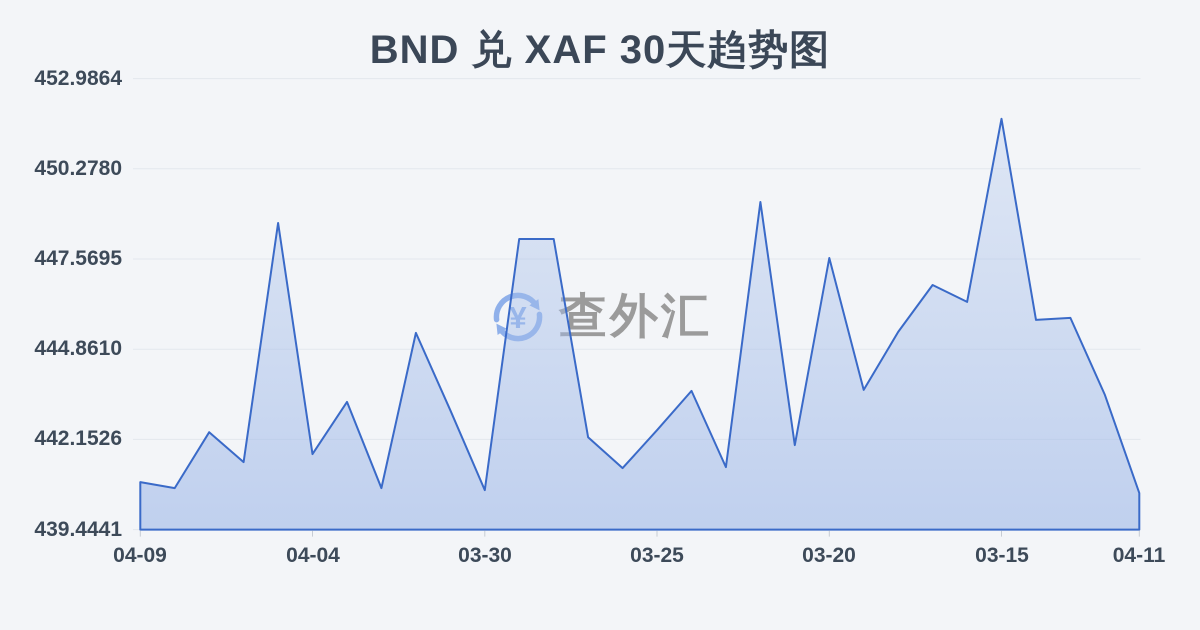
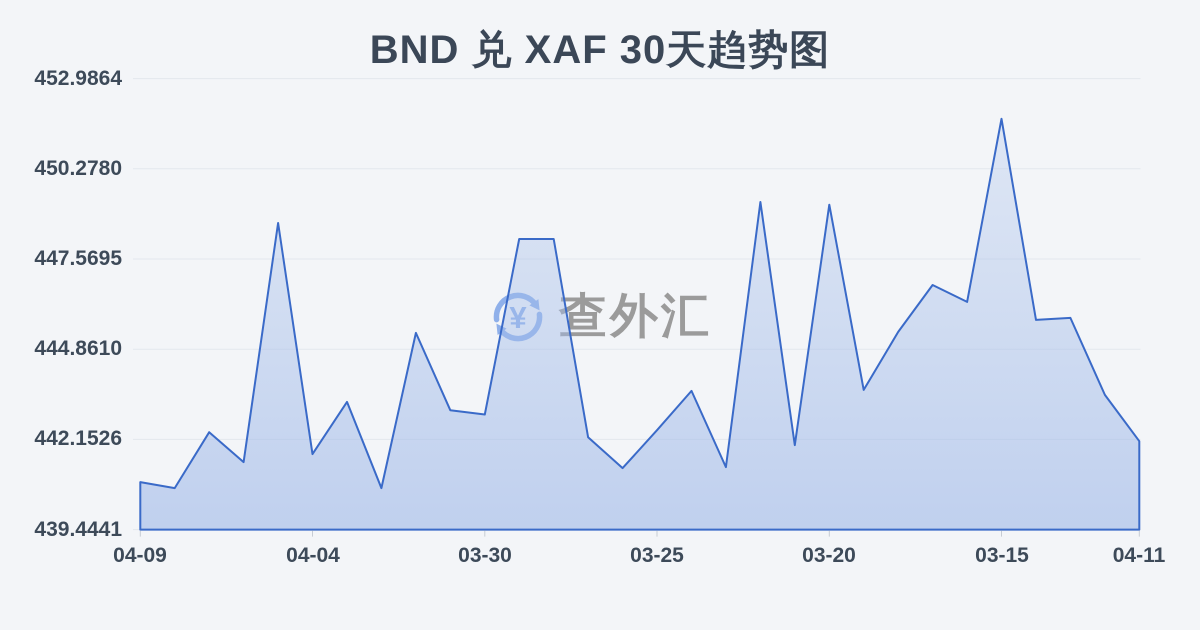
03-30: 440.6 -> 442.9
03-20: 447.6 -> 449.2
04-11: 440.5 -> 442.1
